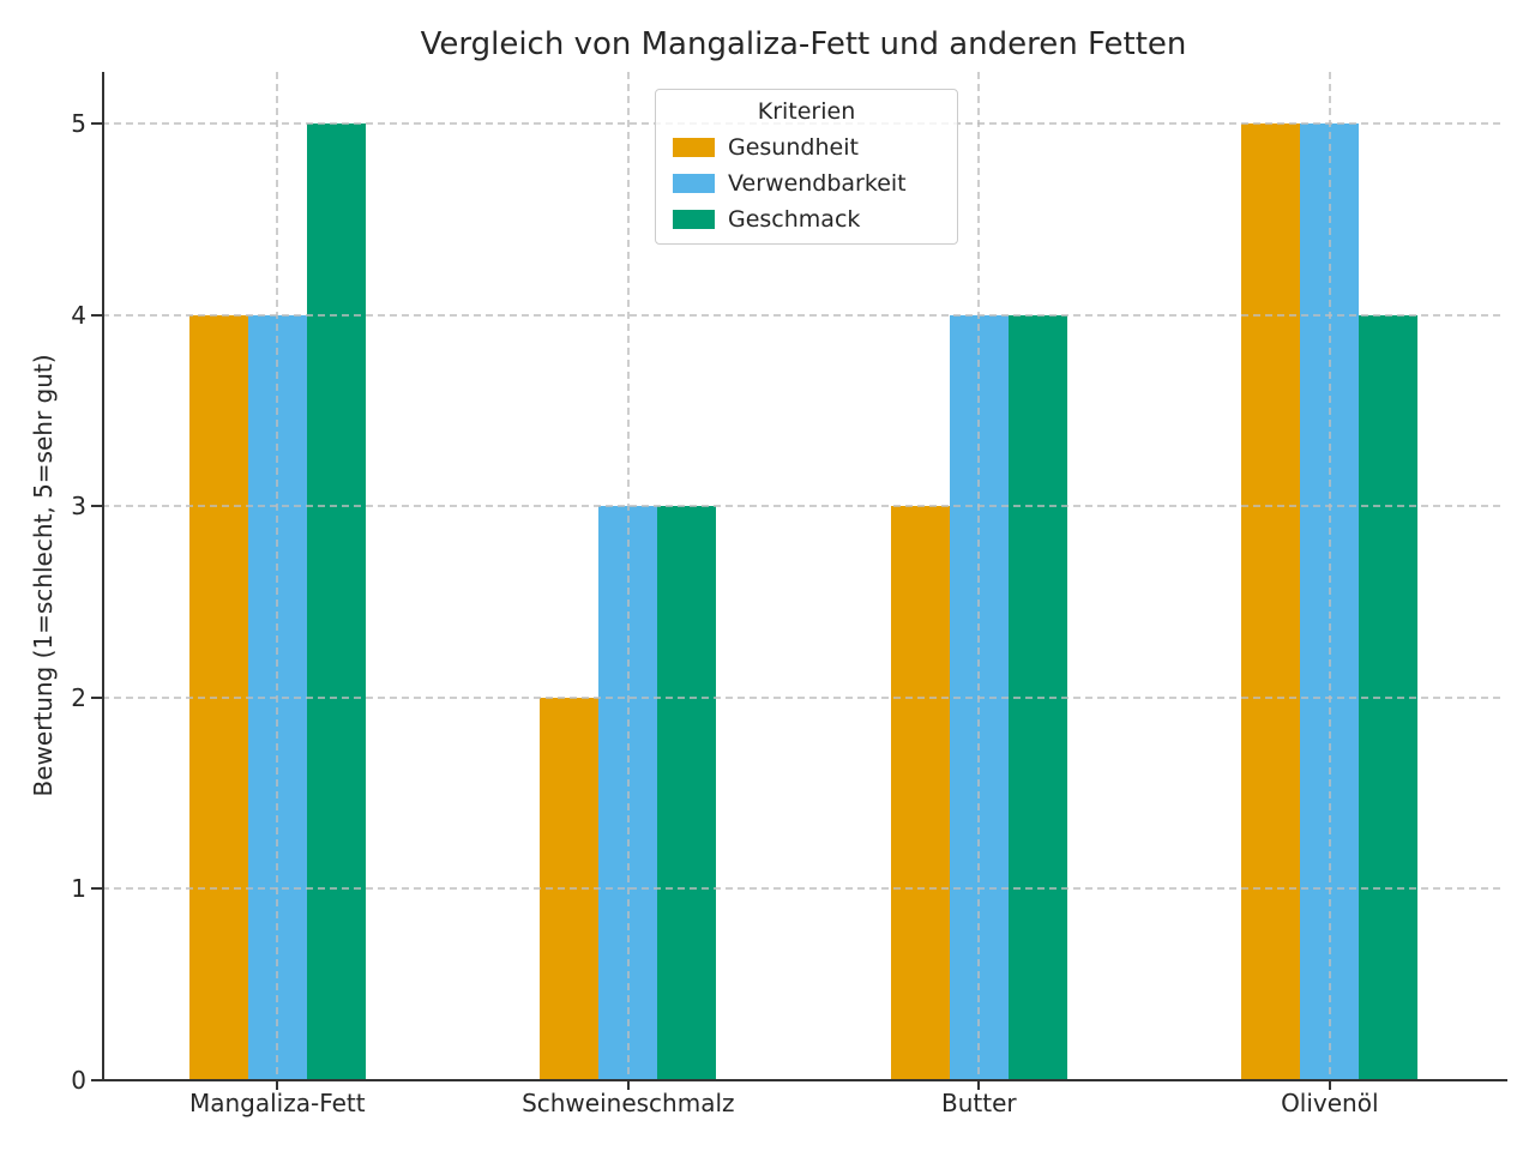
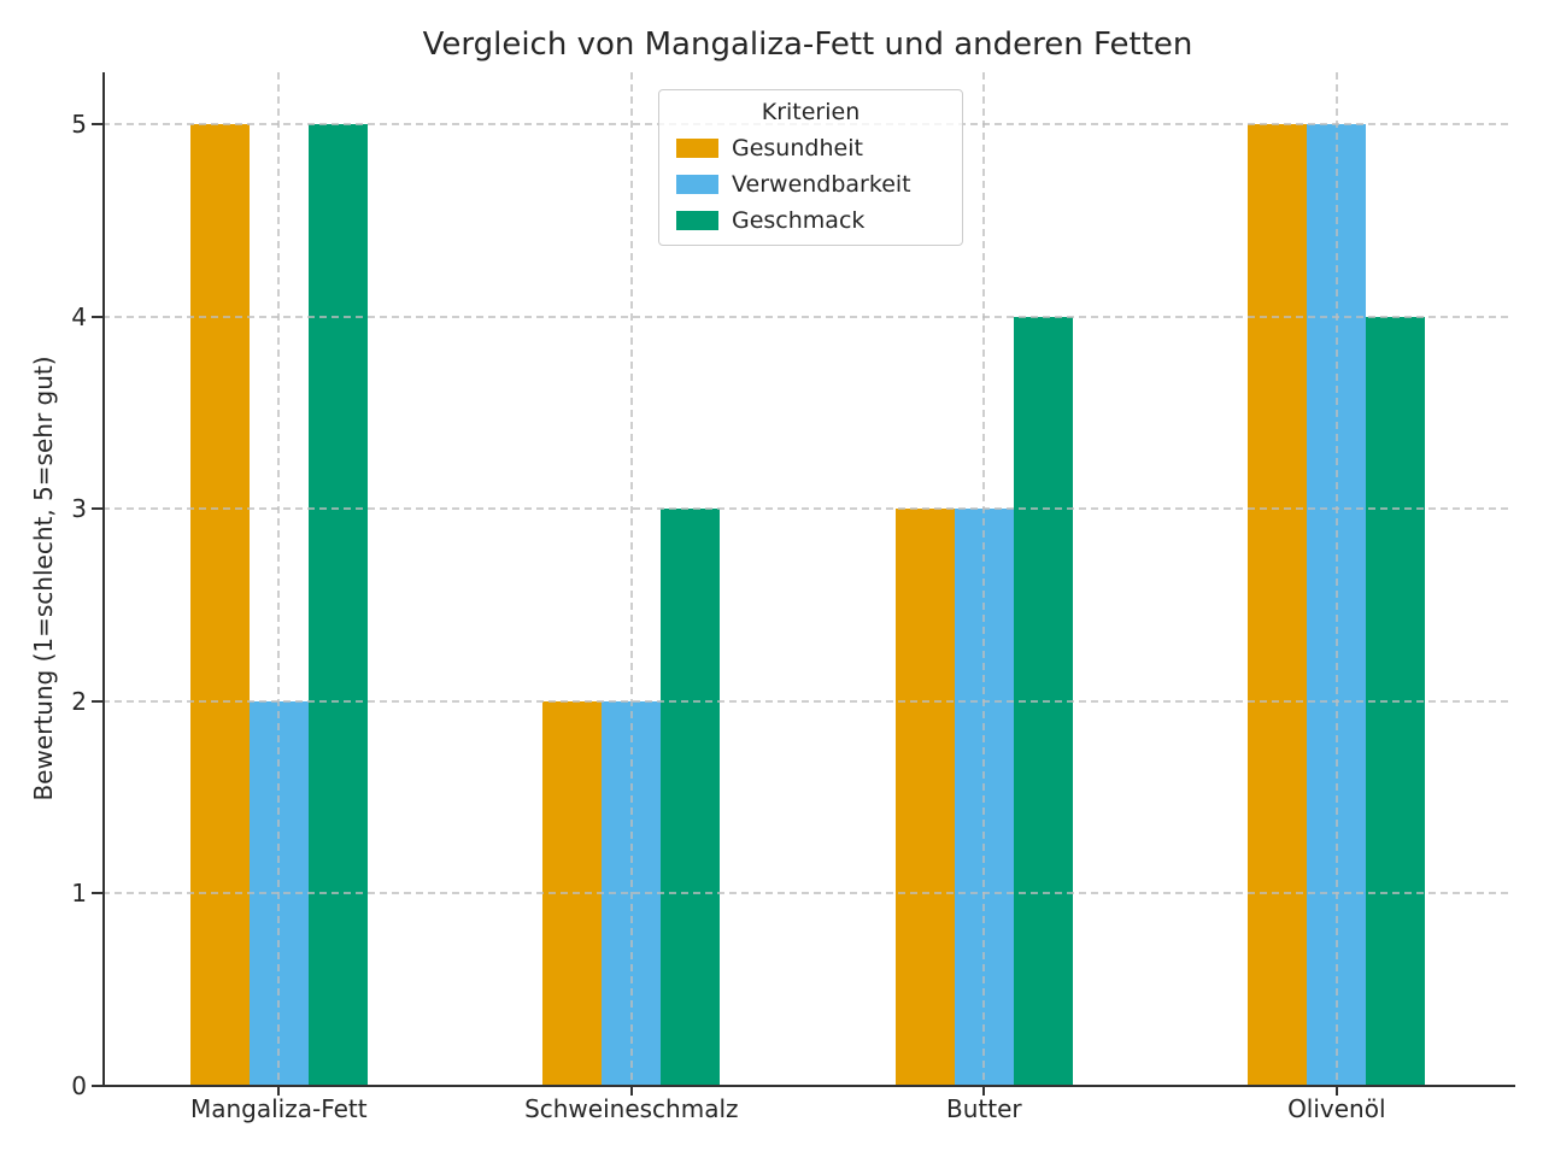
Gesundheit/Mangaliza-Fett: 4 -> 5
Verwendbarkeit/Mangaliza-Fett: 4 -> 2
Verwendbarkeit/Schweineschmalz: 3 -> 2
Verwendbarkeit/Butter: 4 -> 3
